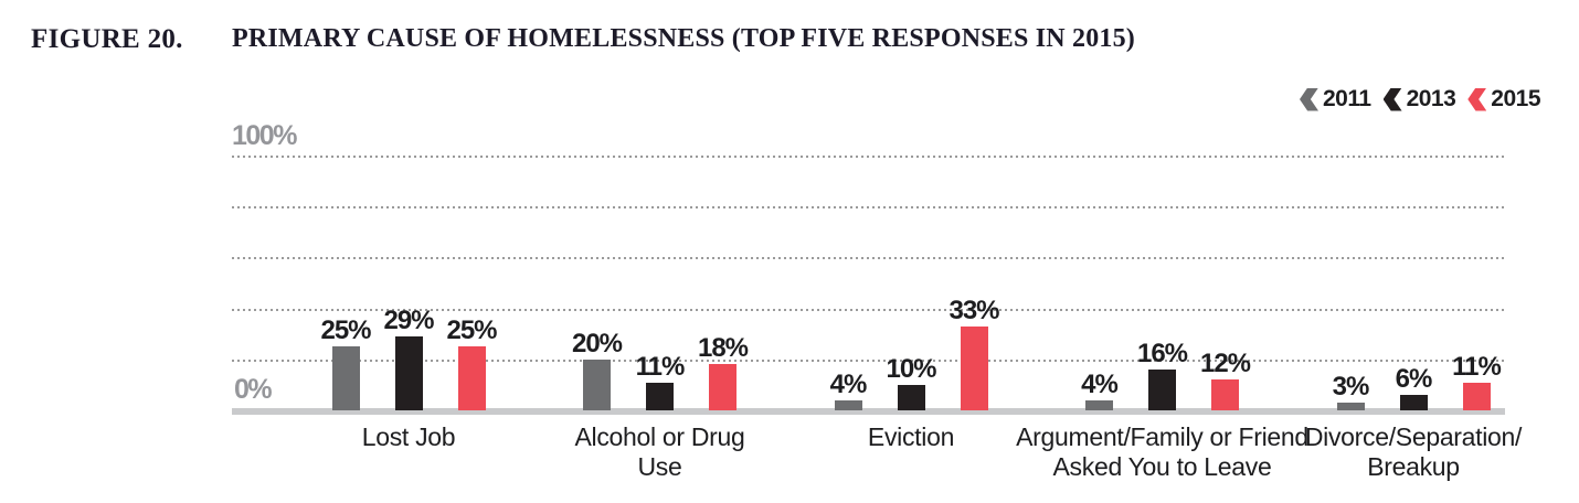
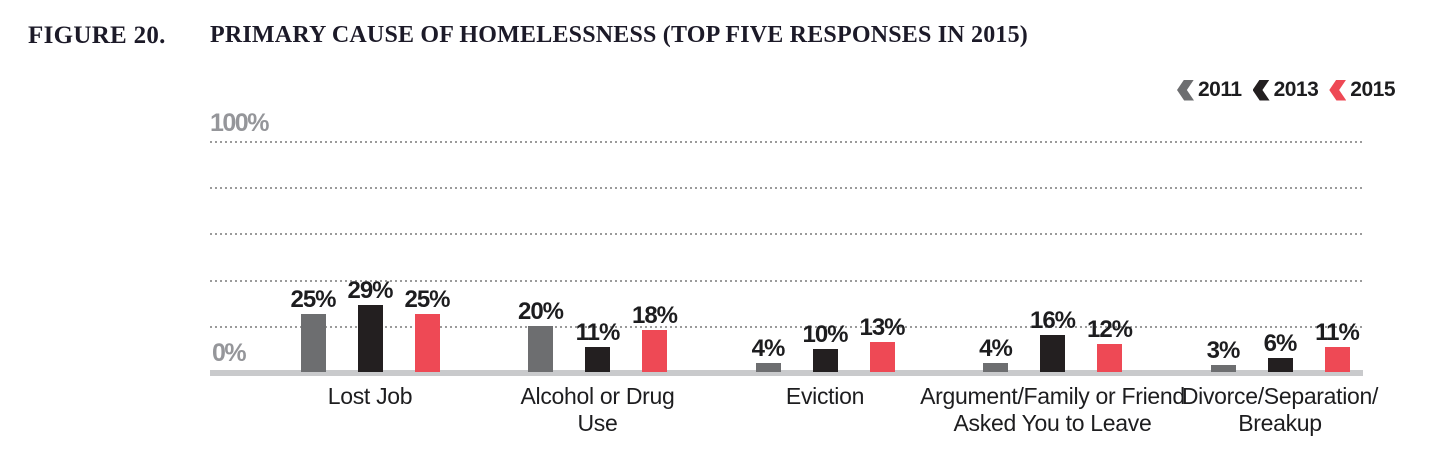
2015/Eviction: 33% -> 13%
